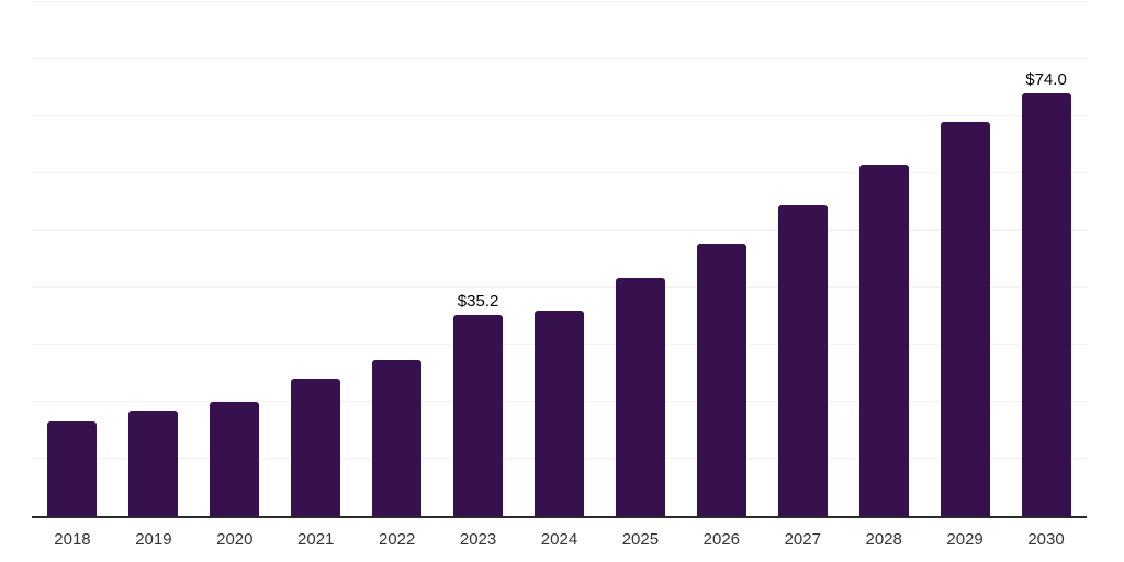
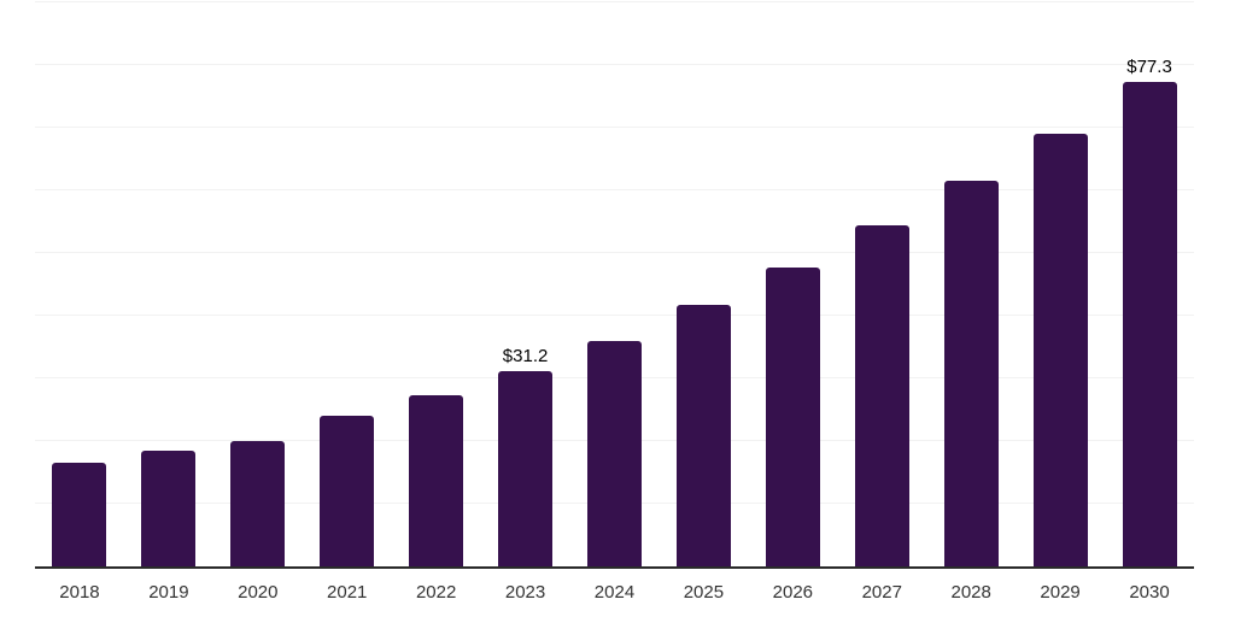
2023: $35.2 -> $31.2
2030: $74.0 -> $77.3
